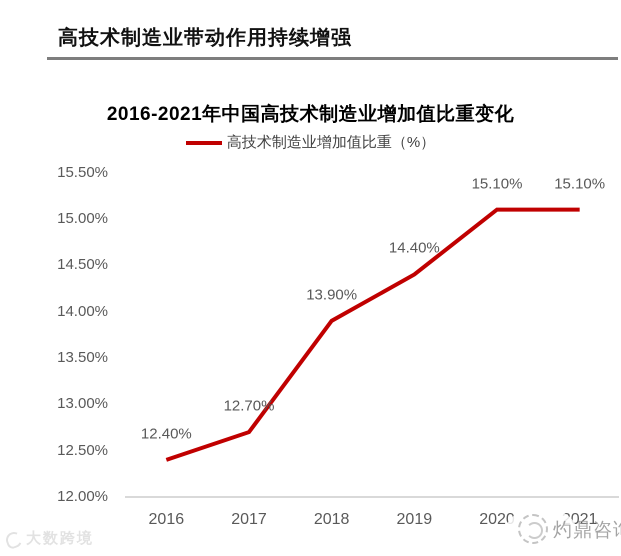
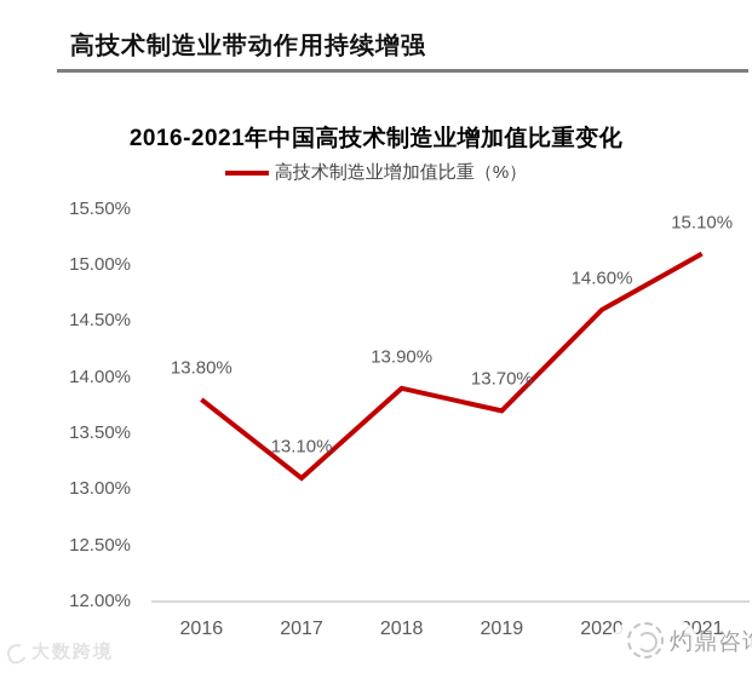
2016: 12.40% -> 13.80%
2017: 12.70% -> 13.10%
2019: 14.40% -> 13.70%
2020: 15.10% -> 14.60%
